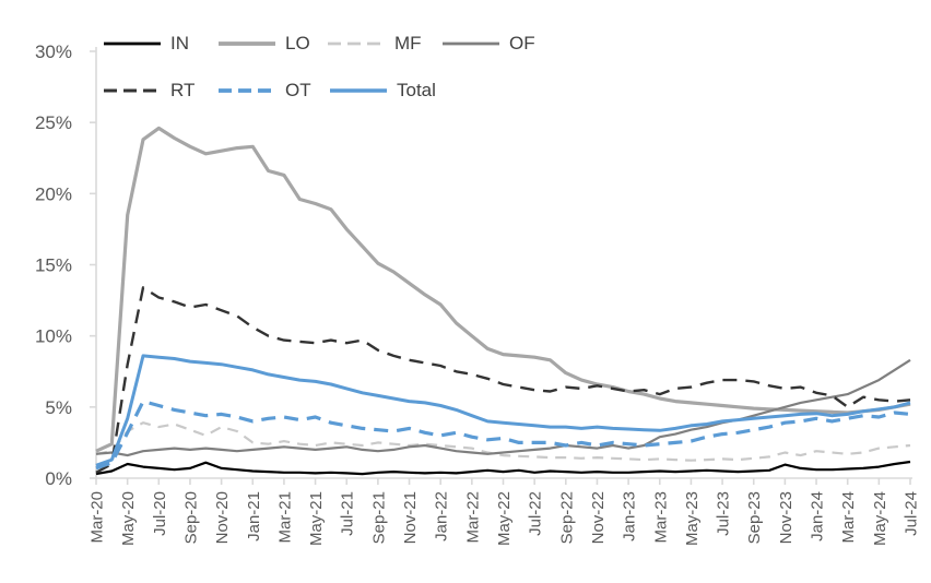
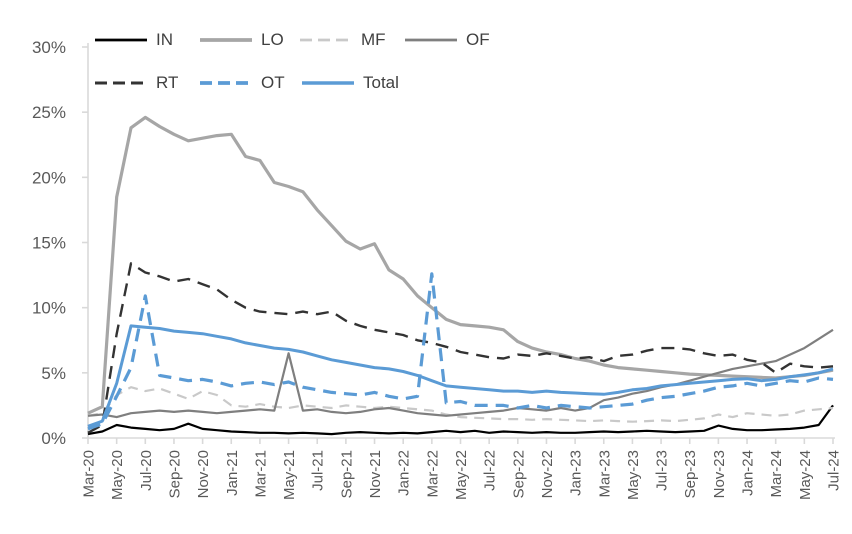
OT/Jul-20: 5.1% -> 10.9%
OF/May-21: 2.0% -> 6.5%
LO/Nov-21: 13.7% -> 14.9%
OT/Mar-22: 2.9% -> 12.6%
IN/Jul-24: 1.1% -> 2.5%
